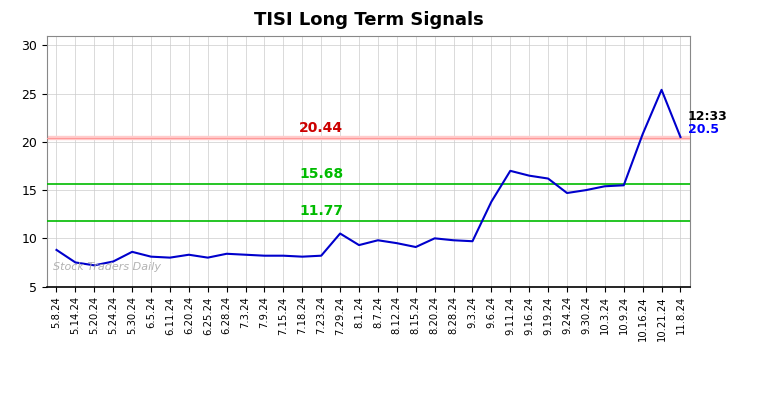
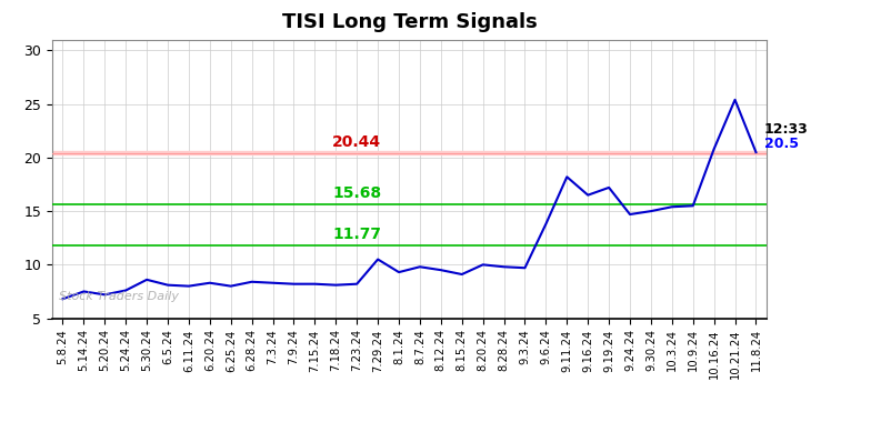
5.8.24: 8.8 -> 6.8
9.11.24: 17.0 -> 18.2
9.19.24: 16.2 -> 17.2
